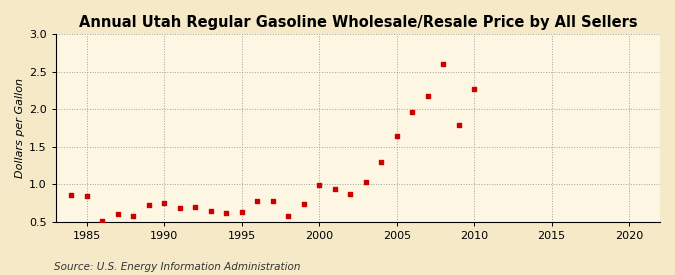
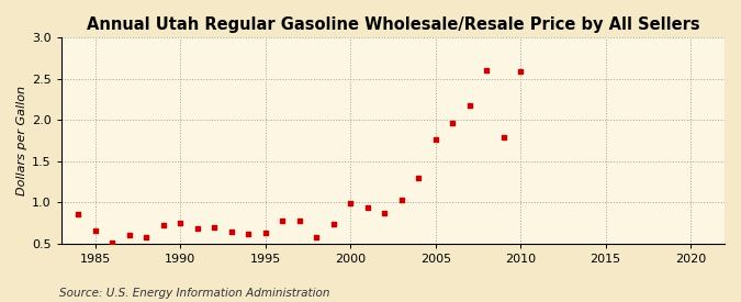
1985: 0.84 -> 0.66
2005: 1.64 -> 1.76
2010: 2.27 -> 2.58
